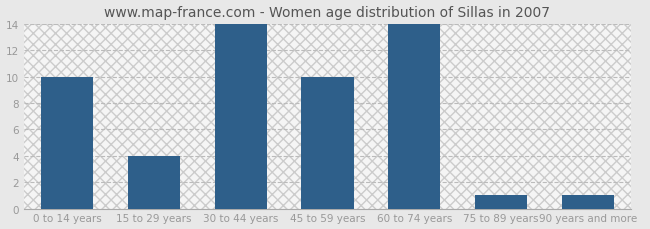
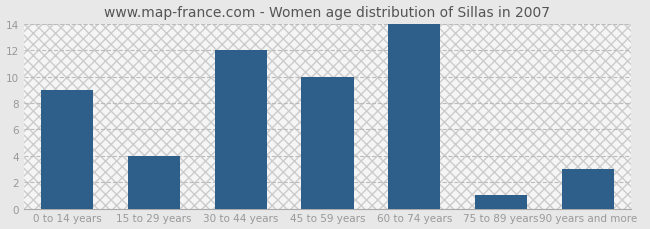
0 to 14 years: 10 -> 9
30 to 44 years: 14 -> 12
90 years and more: 1 -> 3
